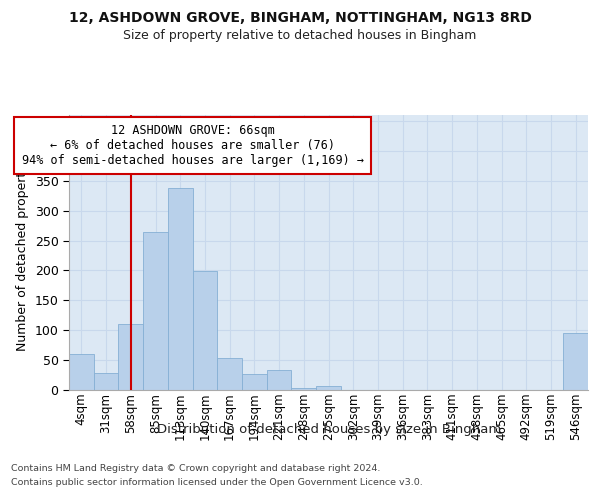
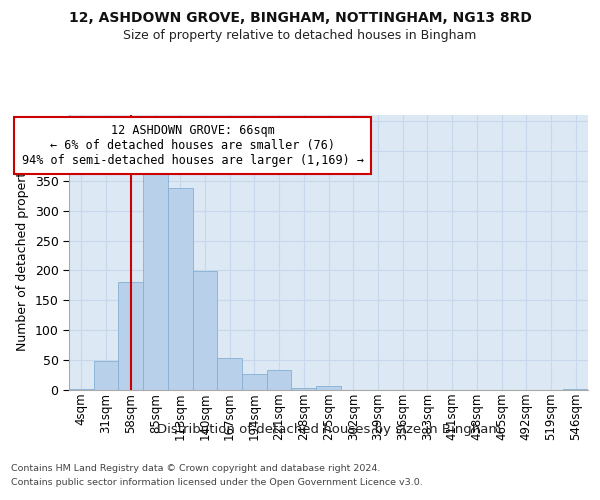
4sqm: 60 -> 2
31sqm: 28 -> 49
58sqm: 110 -> 180
85sqm: 264 -> 365
546sqm: 96 -> 2
